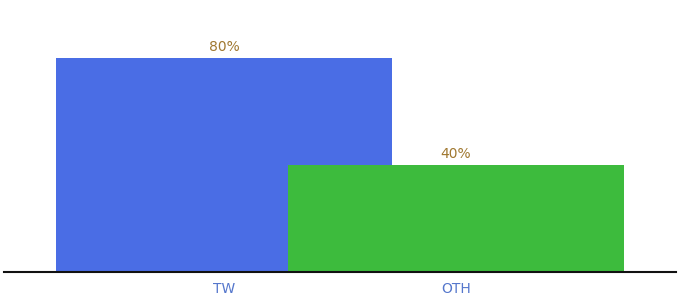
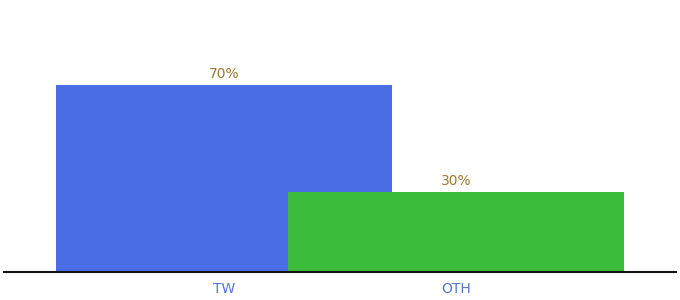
TW: 80% -> 70%
OTH: 40% -> 30%
